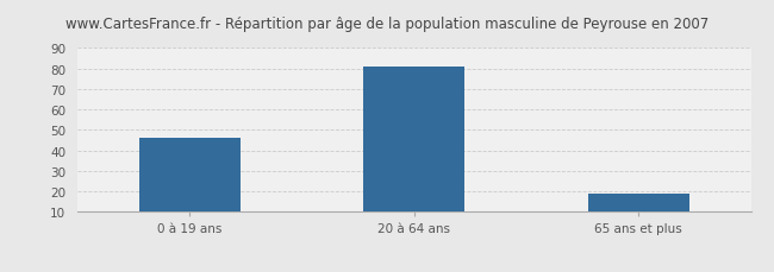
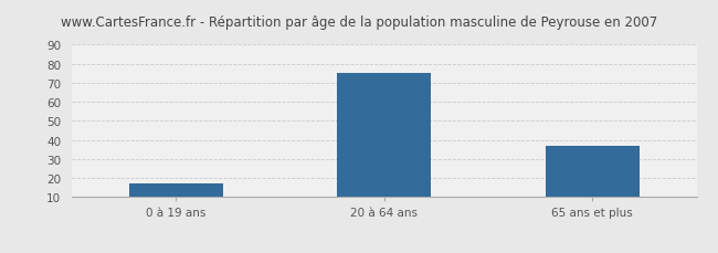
0 à 19 ans: 46 -> 17
20 à 64 ans: 81 -> 75
65 ans et plus: 19 -> 37
